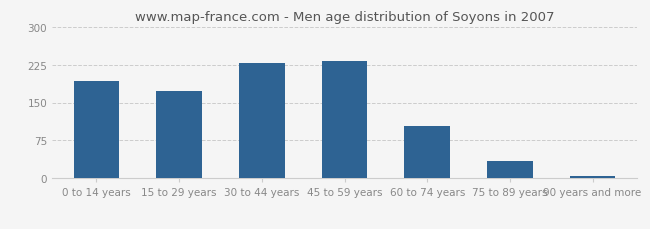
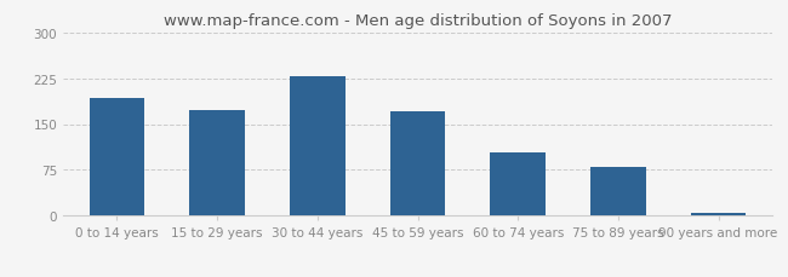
45 to 59 years: 233 -> 170
75 to 89 years: 35 -> 80
